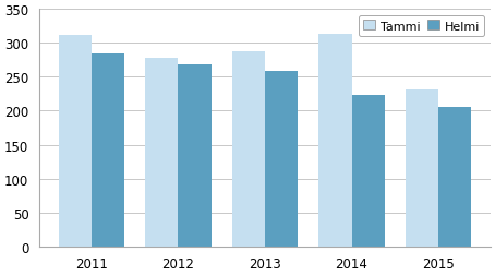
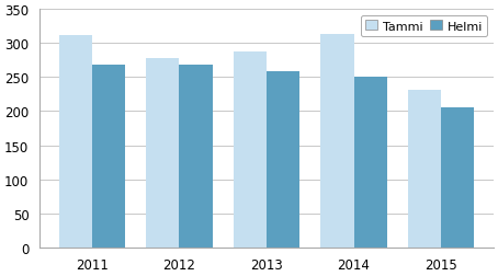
Helmi/2011: 284 -> 269
Helmi/2014: 224 -> 251
